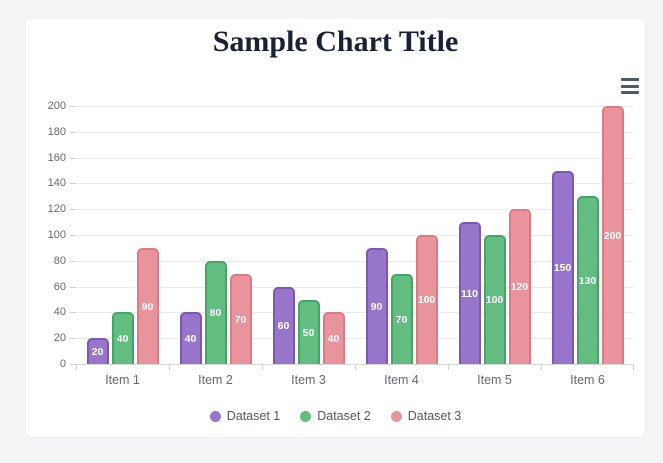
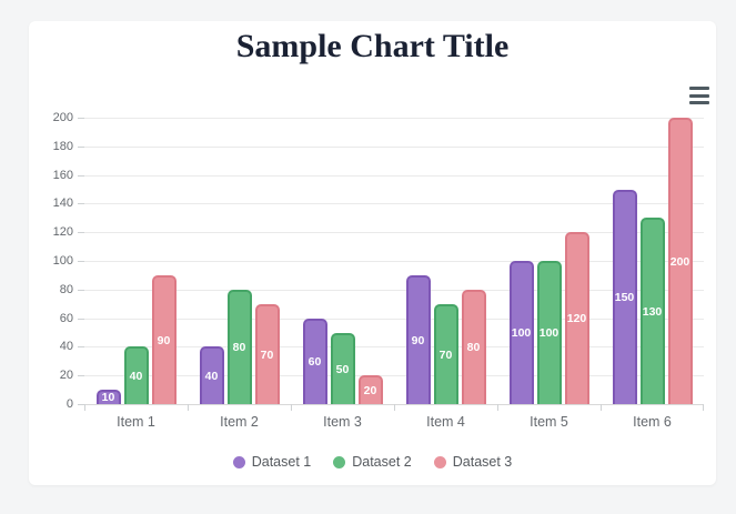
Dataset 1/Item 1: 20 -> 10
Dataset 3/Item 3: 40 -> 20
Dataset 3/Item 4: 100 -> 80
Dataset 1/Item 5: 110 -> 100
